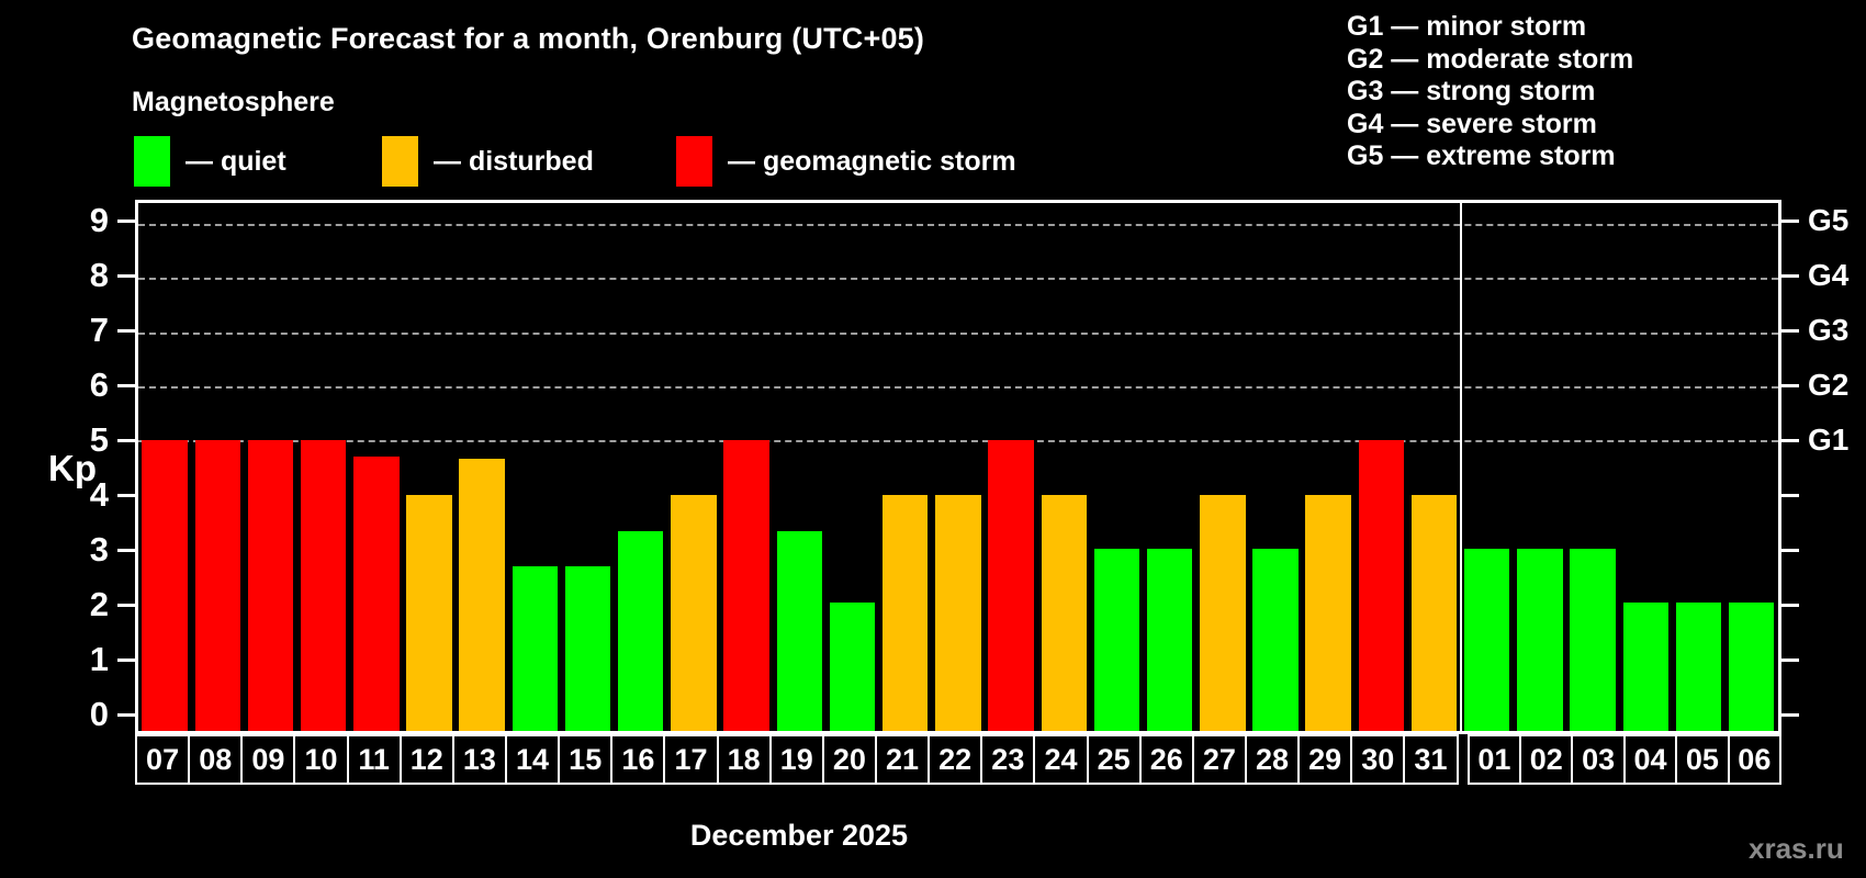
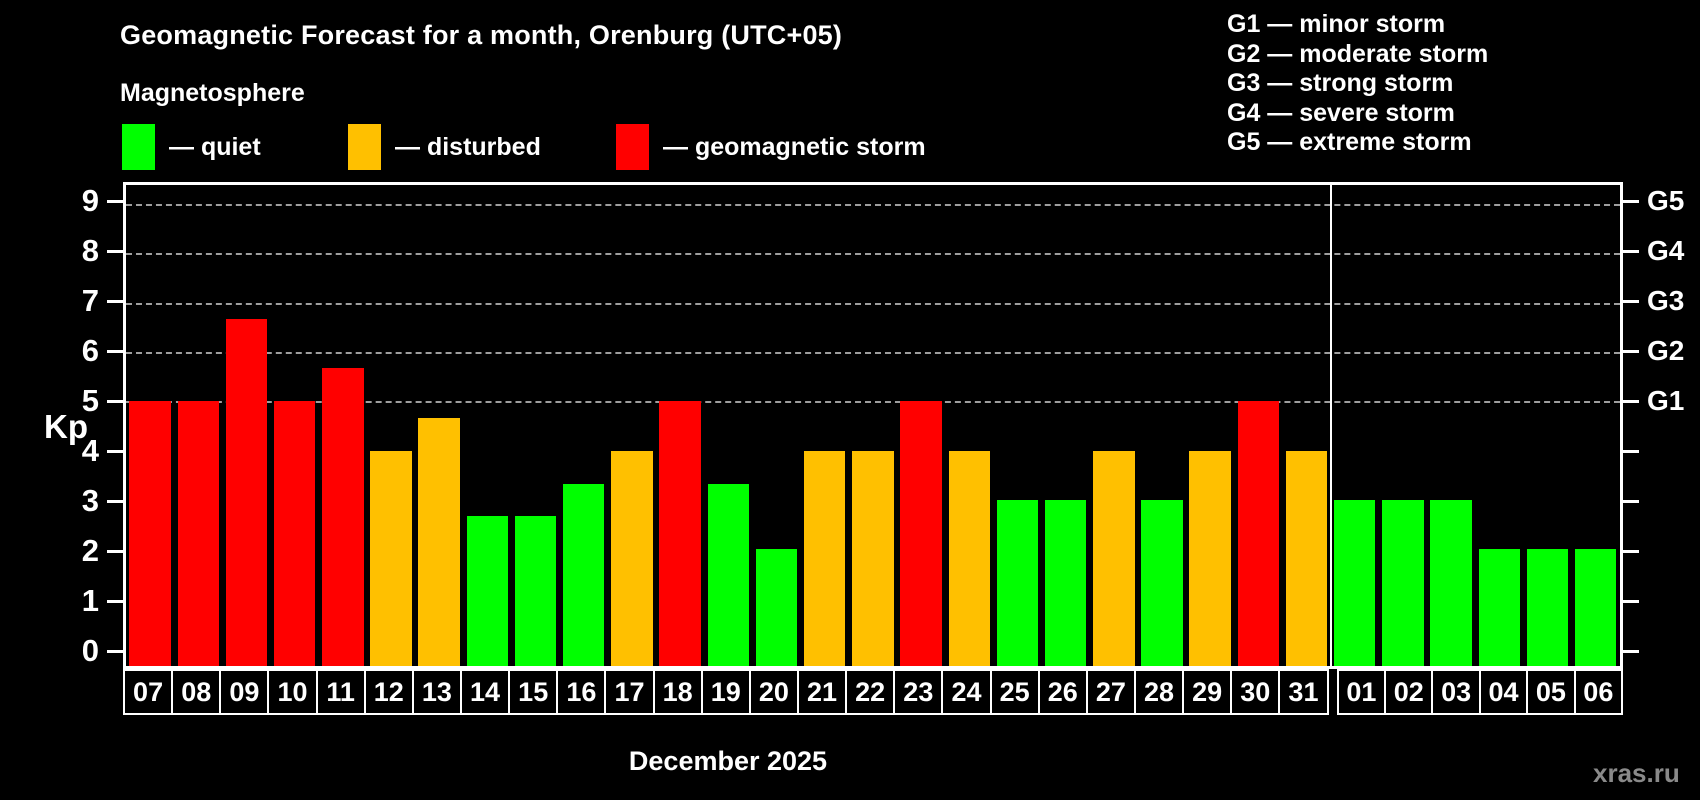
09: 5.0 -> 6.7
11: 4.7 -> 5.7
